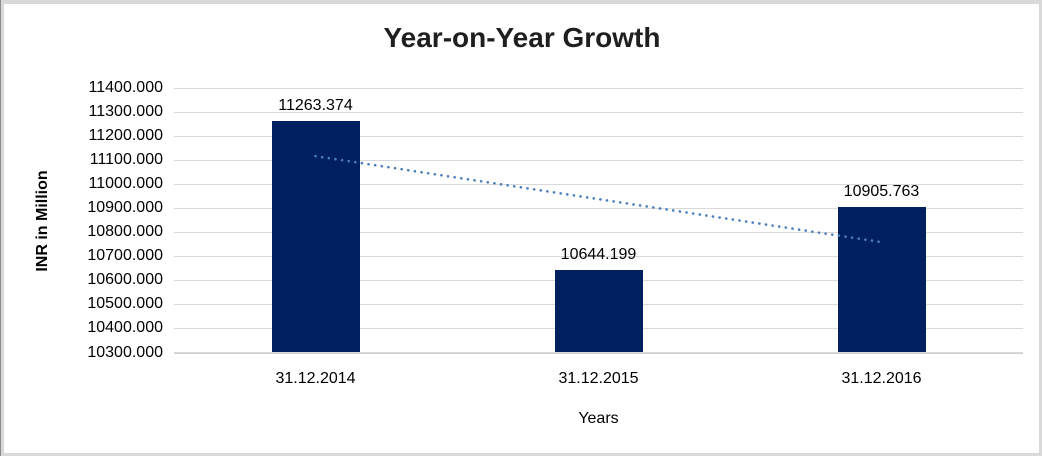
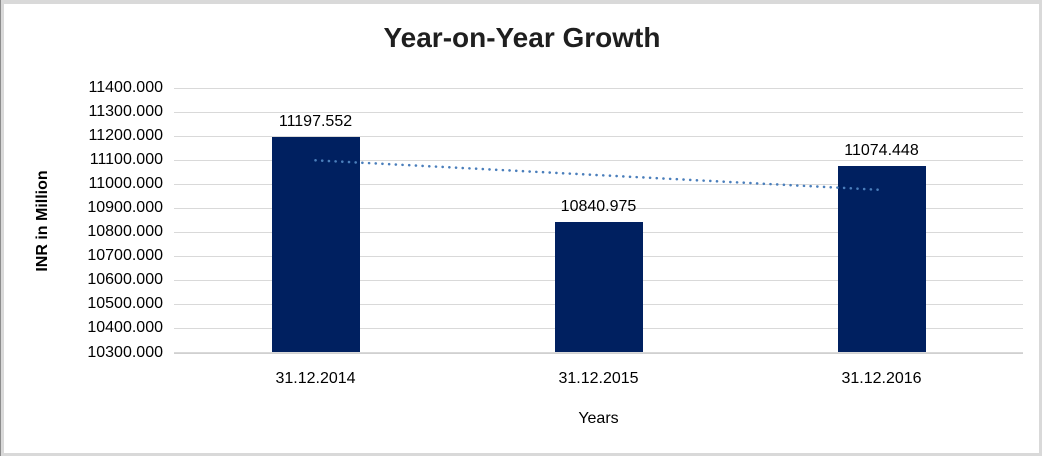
31.12.2014: 11263.374 -> 11197.552
31.12.2015: 10644.199 -> 10840.975
31.12.2016: 10905.763 -> 11074.448
